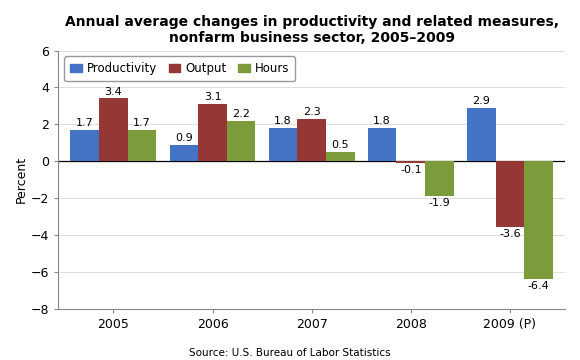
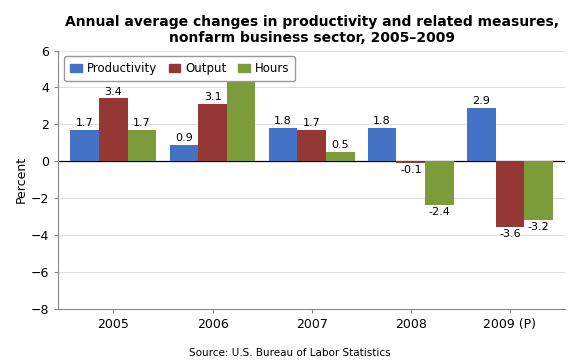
Hours/2006: 2.2 -> 4.5
Output/2007: 2.3 -> 1.7
Hours/2008: -1.9 -> -2.4
Hours/2009 (P): -6.4 -> -3.2
